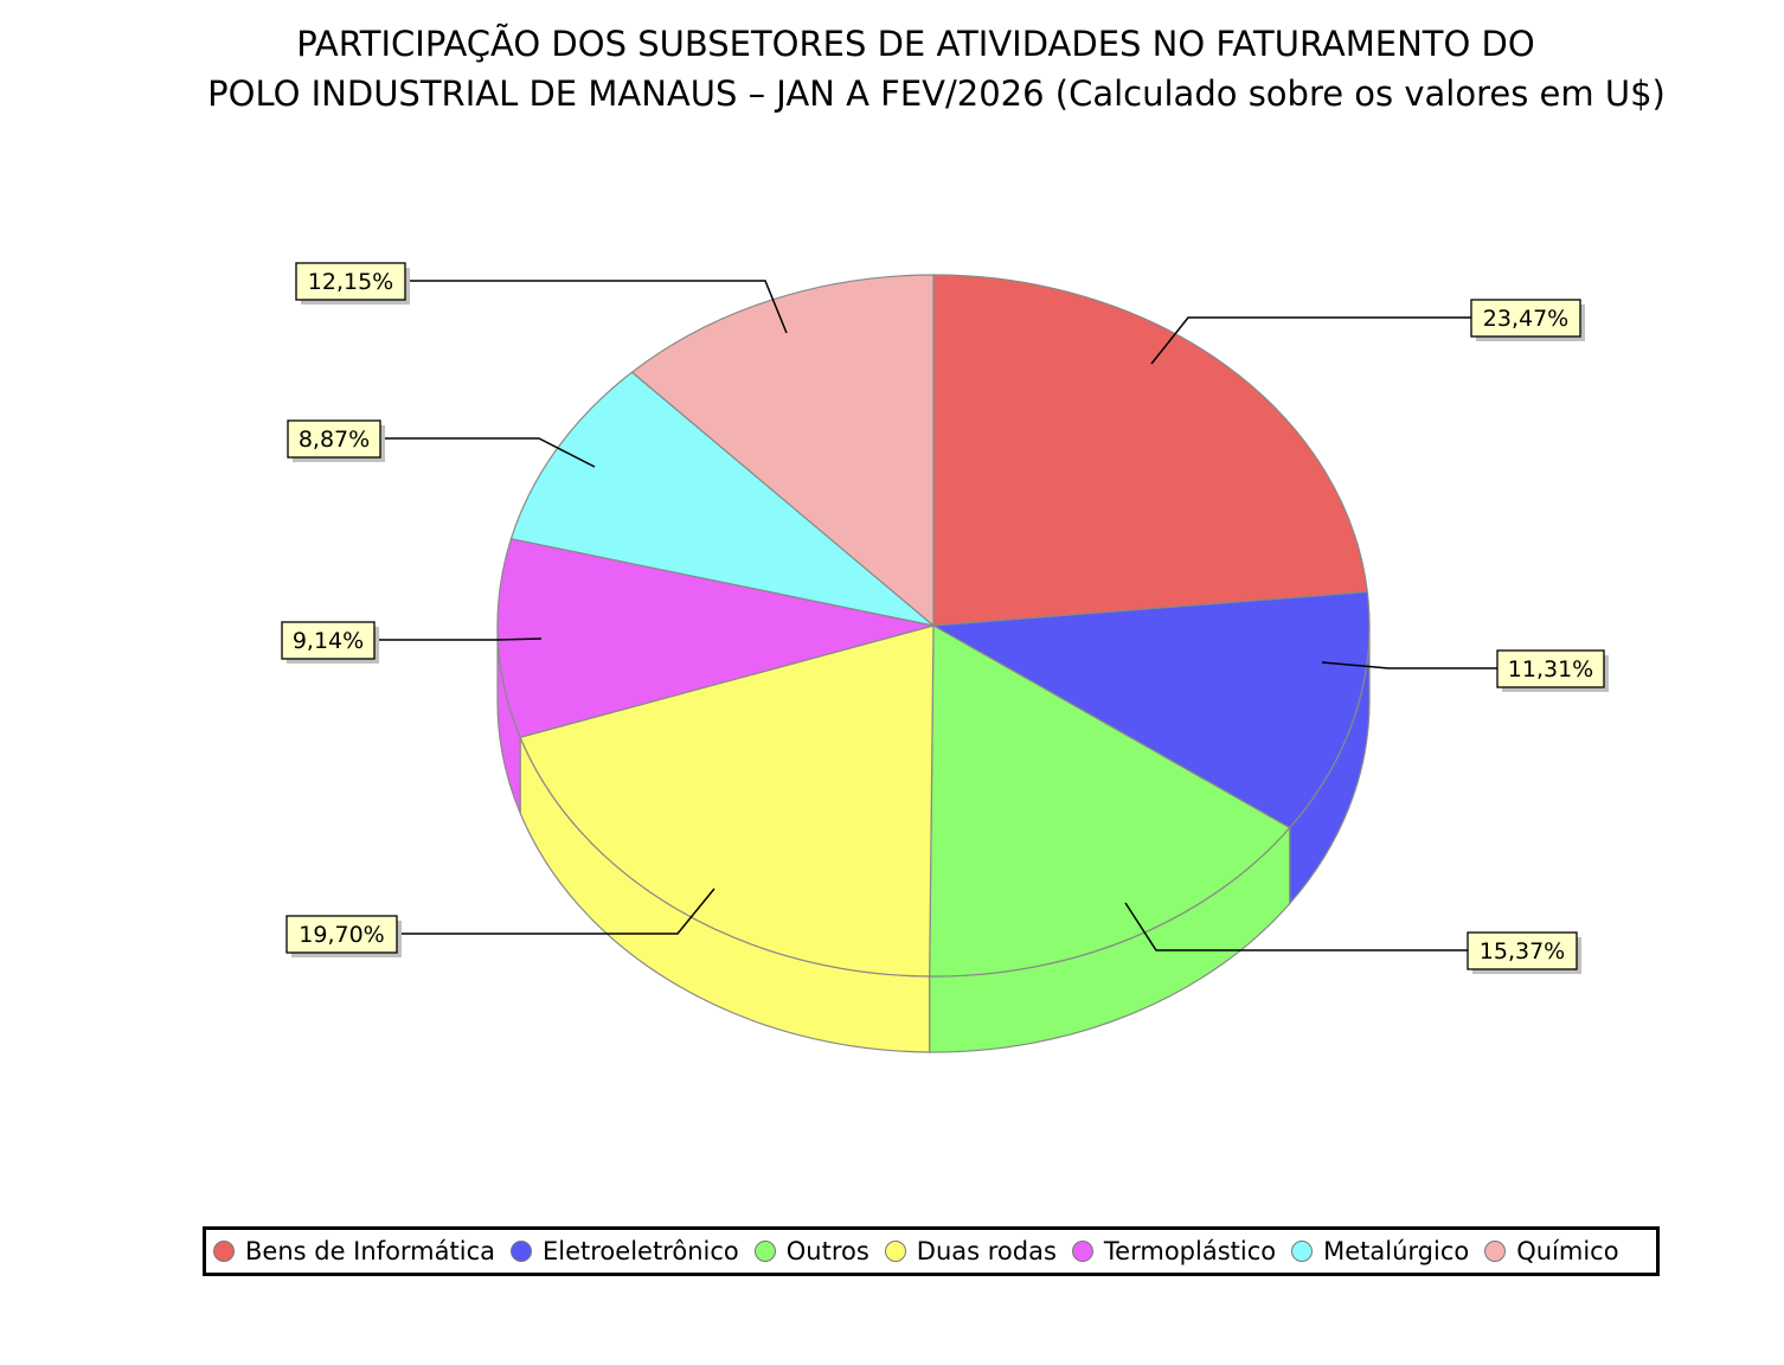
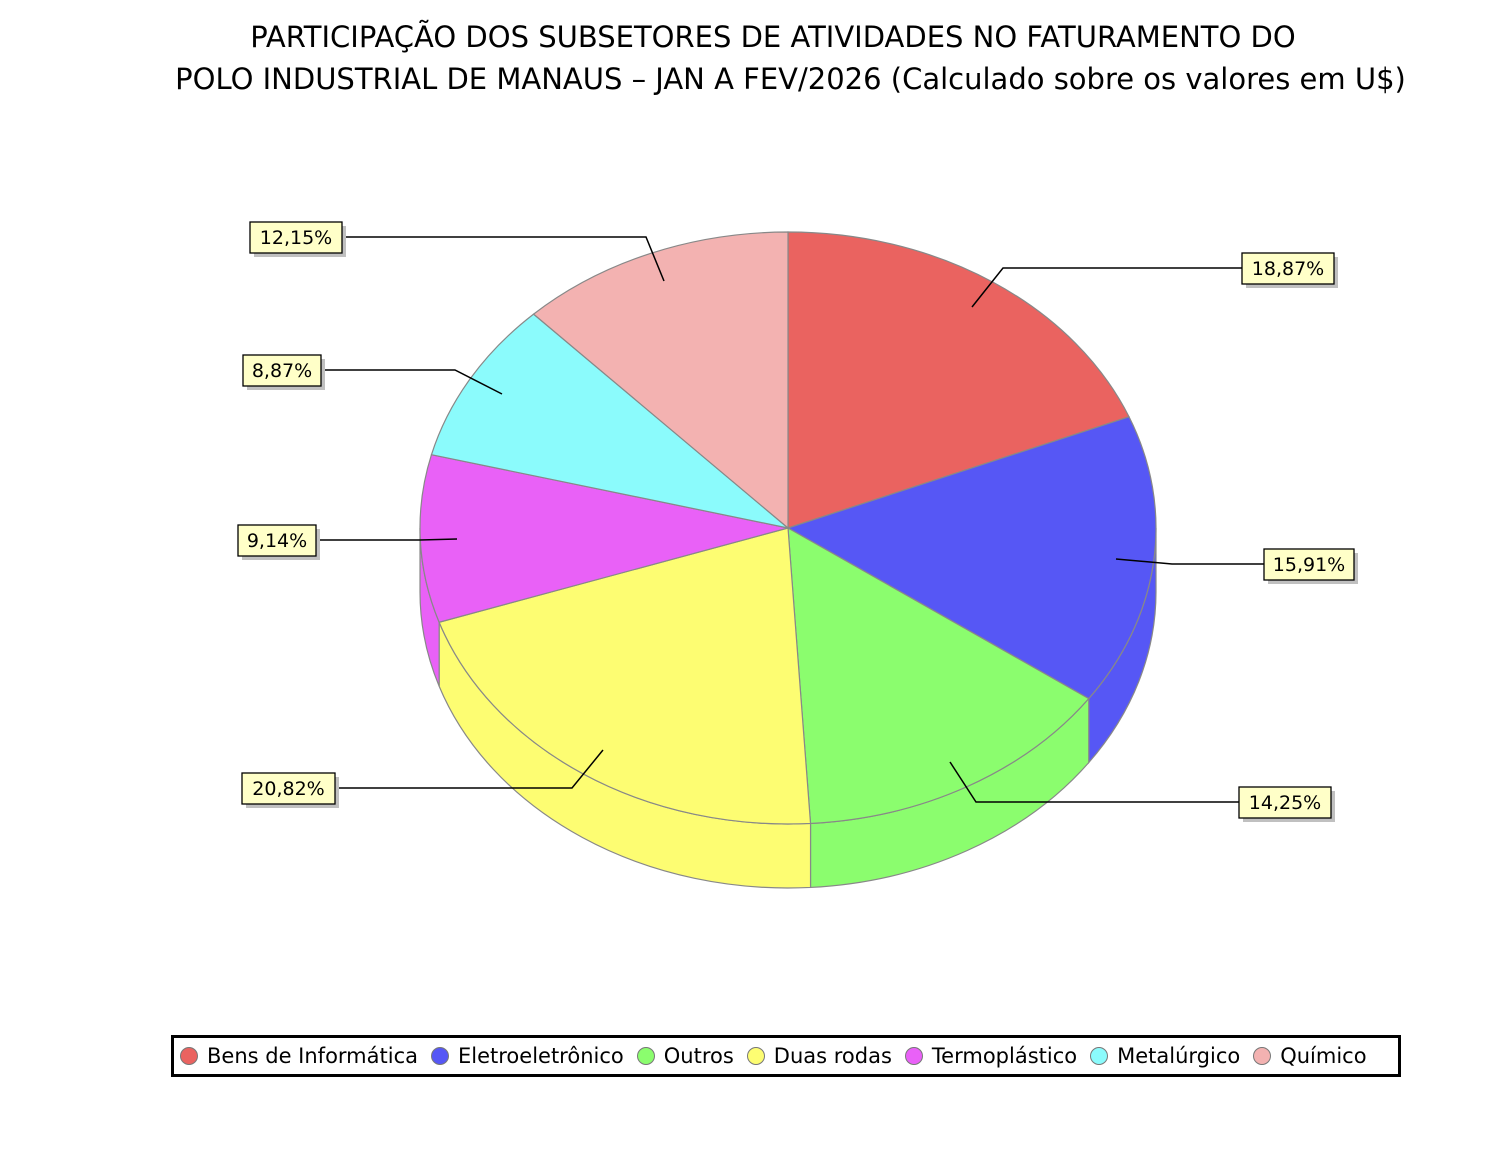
Bens de Informática: 23,47% -> 18,87%
Eletroeletrônico: 11,31% -> 15,91%
Outros: 15,37% -> 14,25%
Duas rodas: 19,70% -> 20,82%
